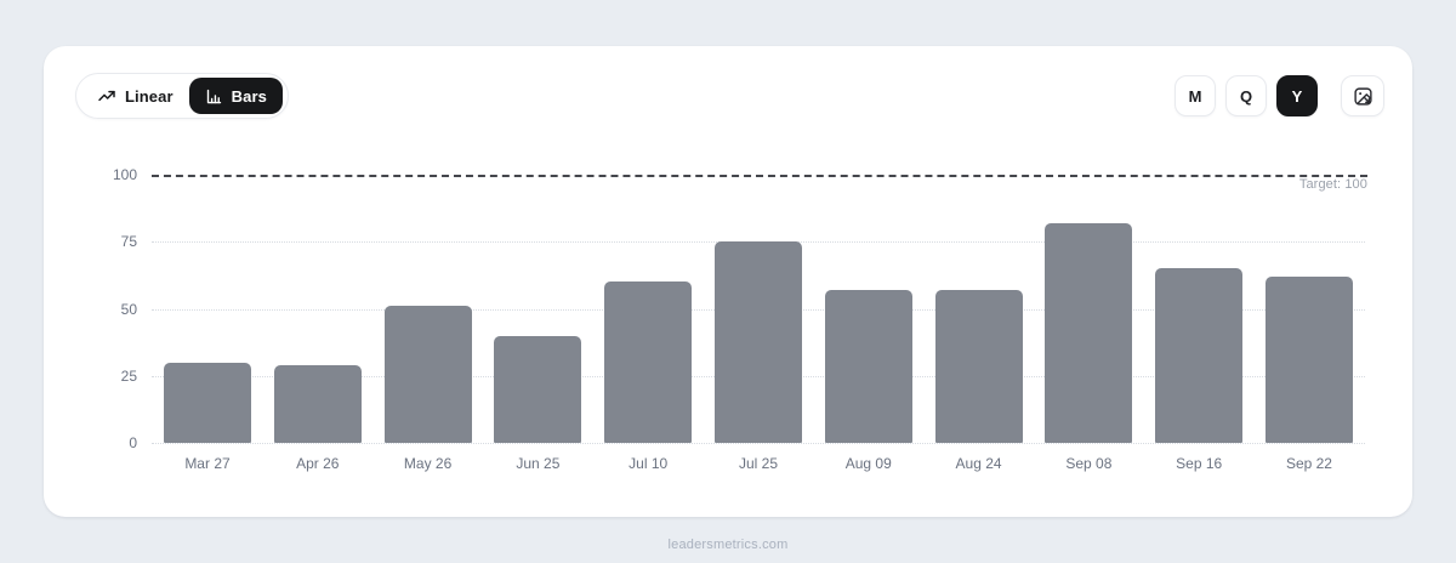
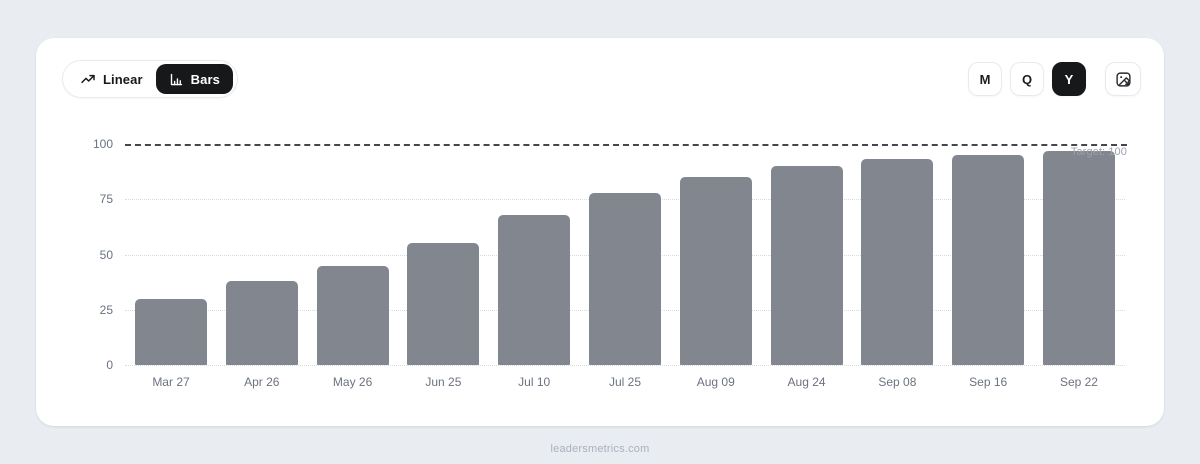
Apr 26: 29 -> 38
May 26: 51 -> 45
Jun 25: 40 -> 55
Jul 10: 60 -> 68
Jul 25: 75 -> 78
Aug 09: 57 -> 85
Aug 24: 57 -> 90
Sep 08: 82 -> 93
Sep 16: 65 -> 95
Sep 22: 62 -> 97
